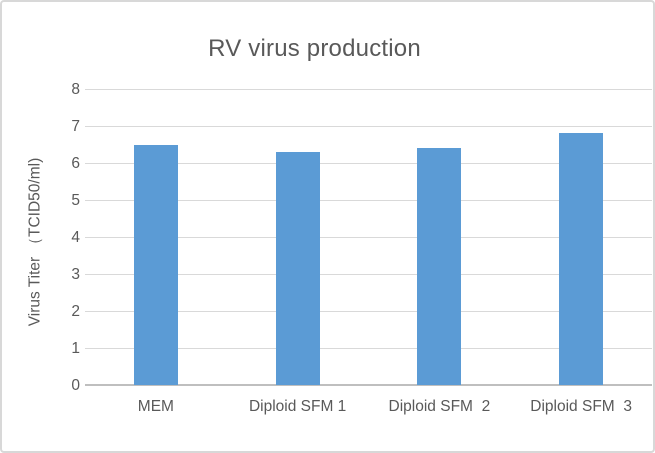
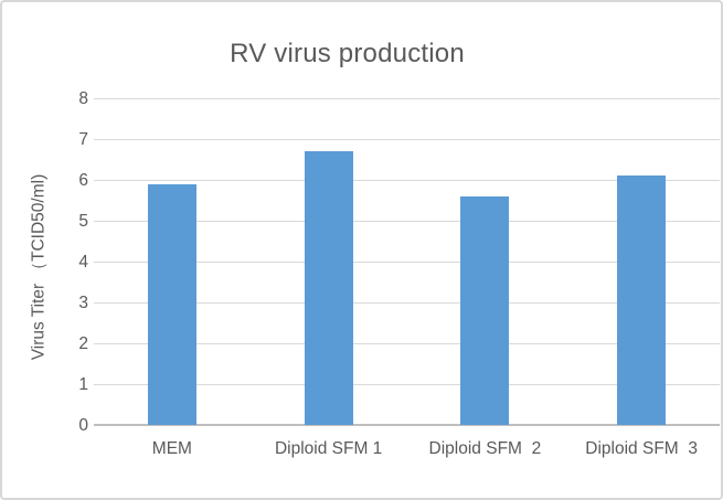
MEM: 6.5 -> 5.9
Diploid SFM 1: 6.3 -> 6.7
Diploid SFM 2: 6.4 -> 5.6
Diploid SFM 3: 6.8 -> 6.1
